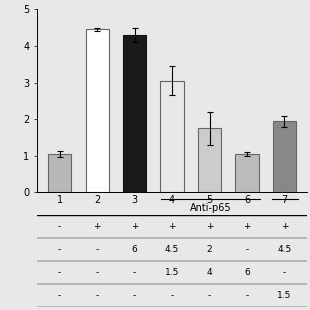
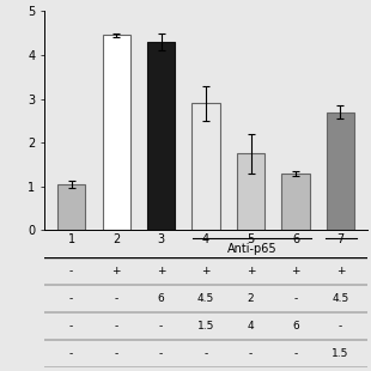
4: 3.05 -> 2.90
6: 1.05 -> 1.30
7: 1.95 -> 2.70
